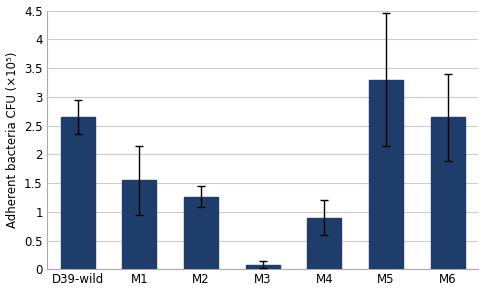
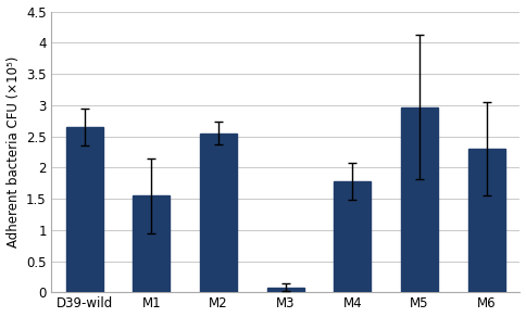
M2: 1.26 -> 2.55
M4: 0.90 -> 1.78
M5: 3.30 -> 2.97
M6: 2.64 -> 2.30
